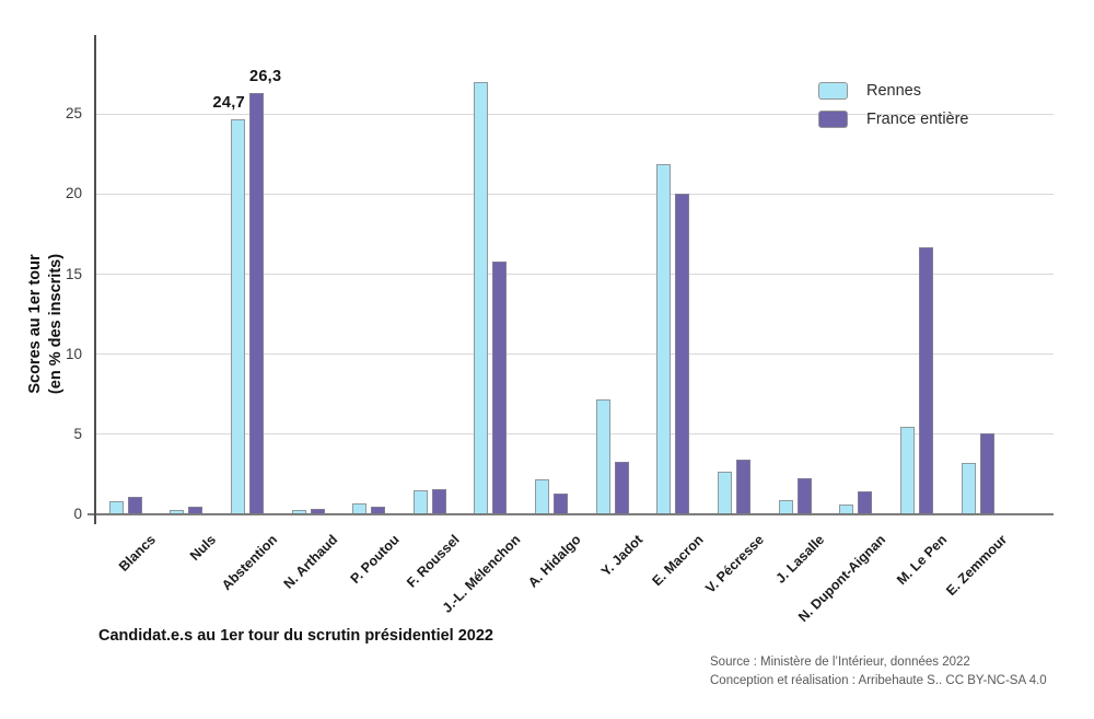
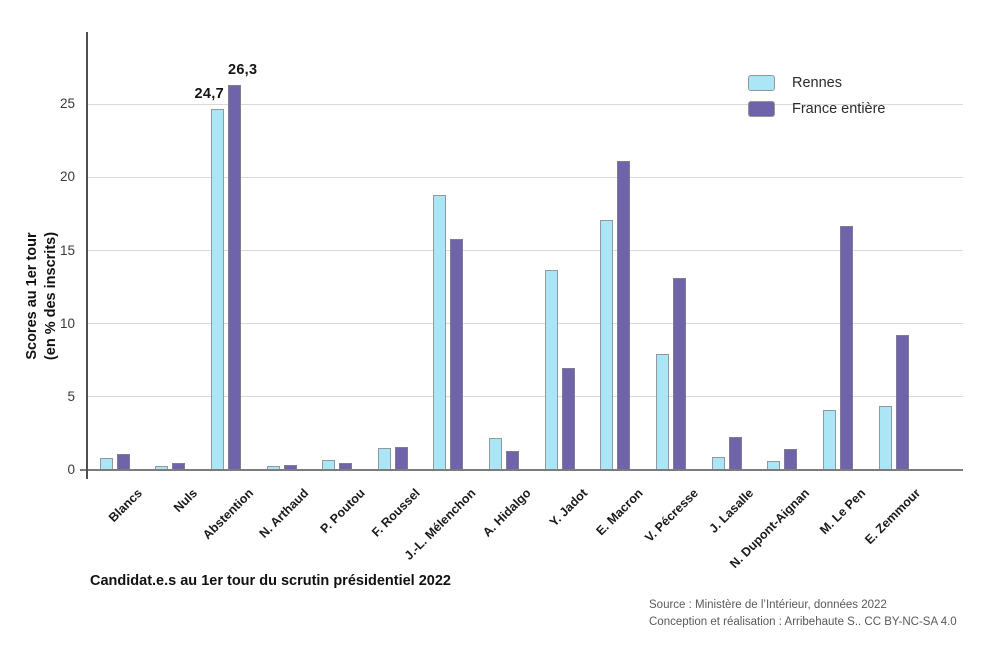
Rennes/J.-L. Mélenchon: 27.0 -> 18.8
Rennes/Y. Jadot: 7.2 -> 13.7
France entière/Y. Jadot: 3.3 -> 7.0
Rennes/E. Macron: 21.9 -> 17.1
France entière/E. Macron: 20.0 -> 21.1
Rennes/V. Pécresse: 2.7 -> 7.9
France entière/V. Pécresse: 3.4 -> 13.1
Rennes/M. Le Pen: 5.5 -> 4.1
Rennes/E. Zemmour: 3.2 -> 4.4
France entière/E. Zemmour: 5.0 -> 9.2
